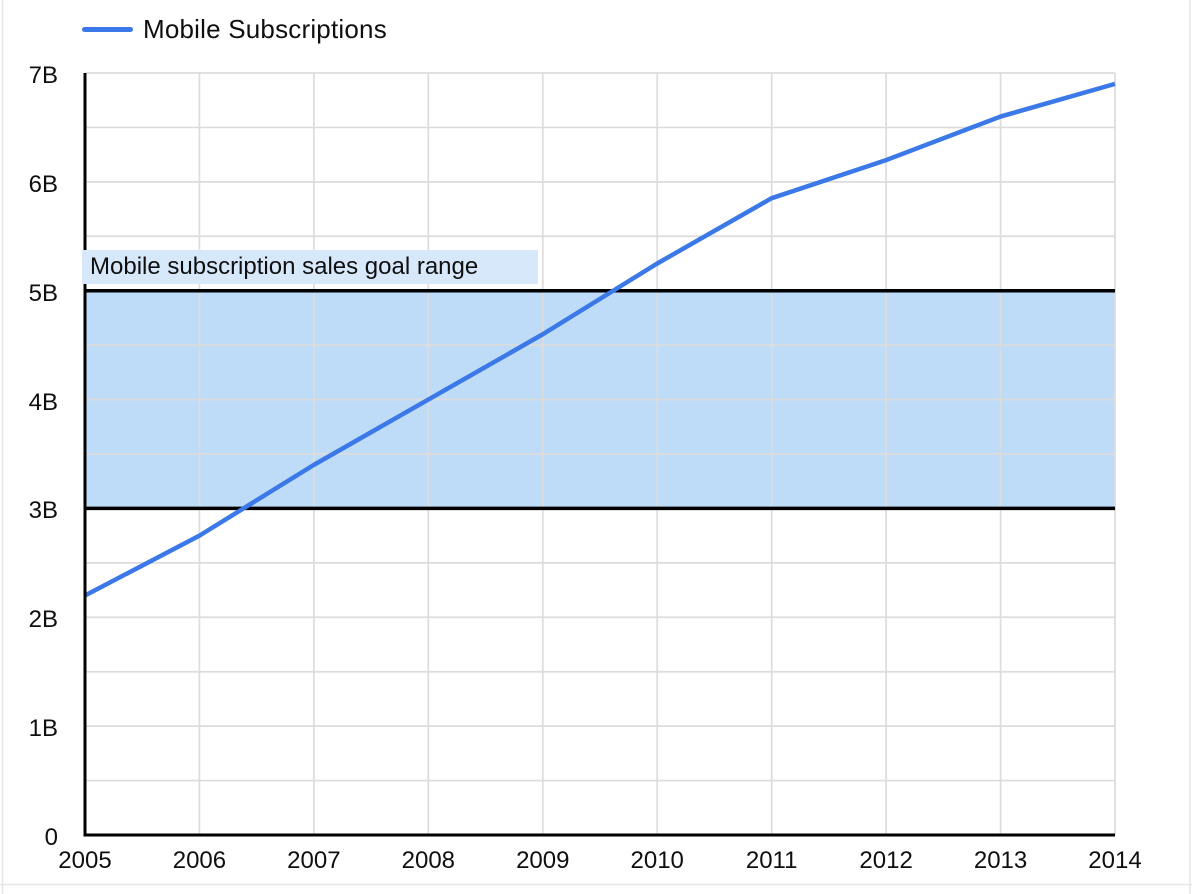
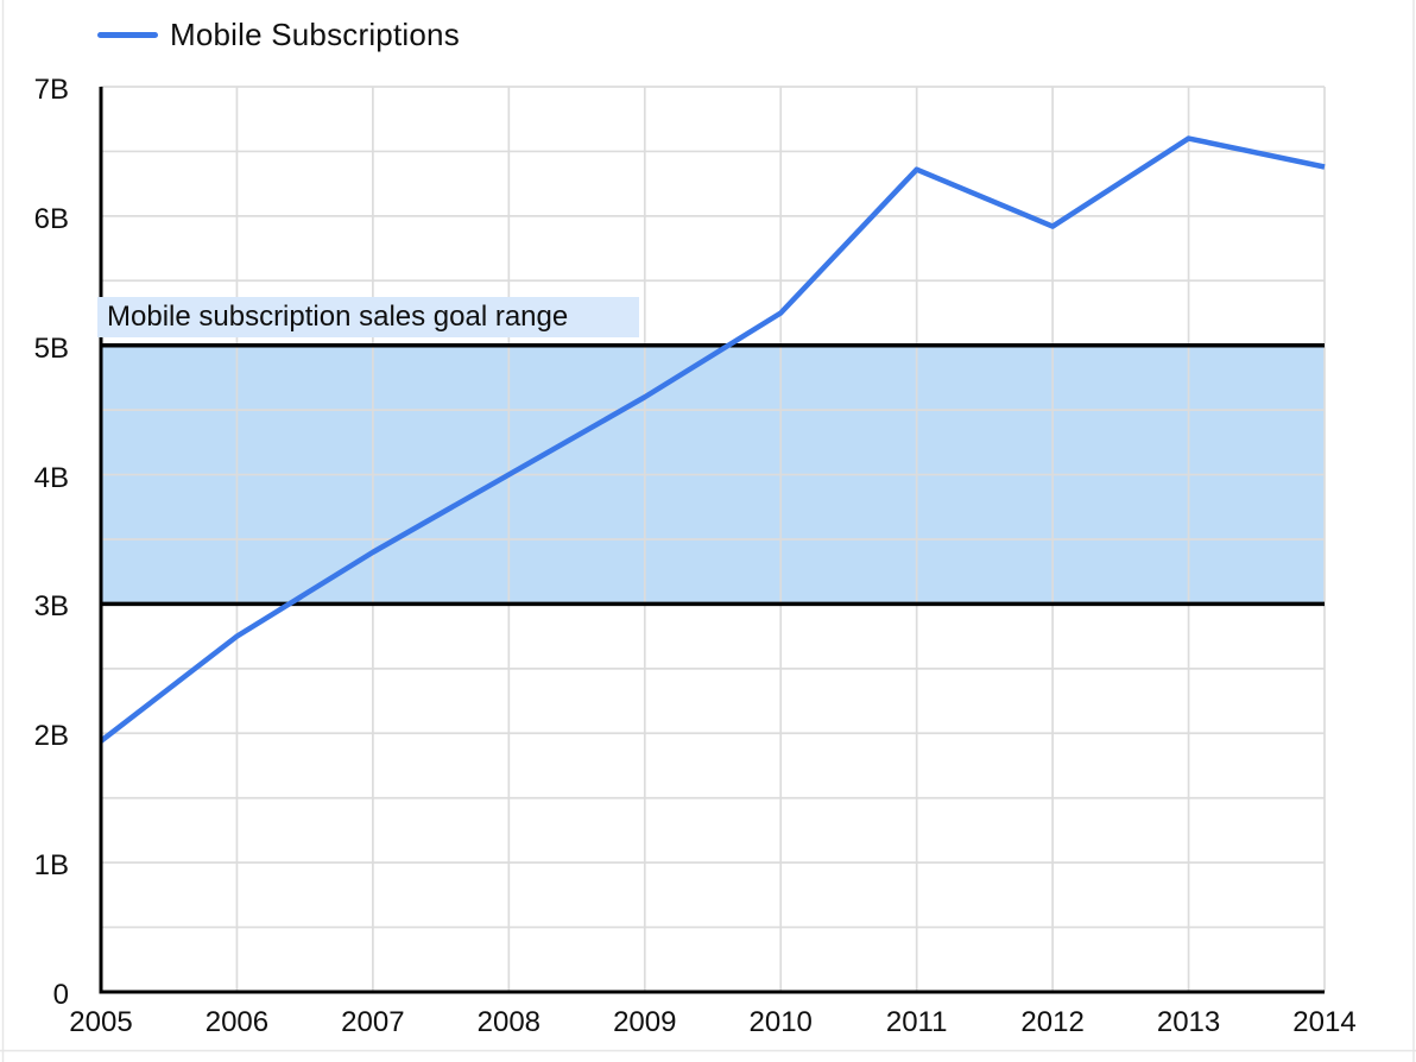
2005: 2.20B -> 1.94B
2011: 5.85B -> 6.36B
2012: 6.20B -> 5.92B
2014: 6.90B -> 6.38B
